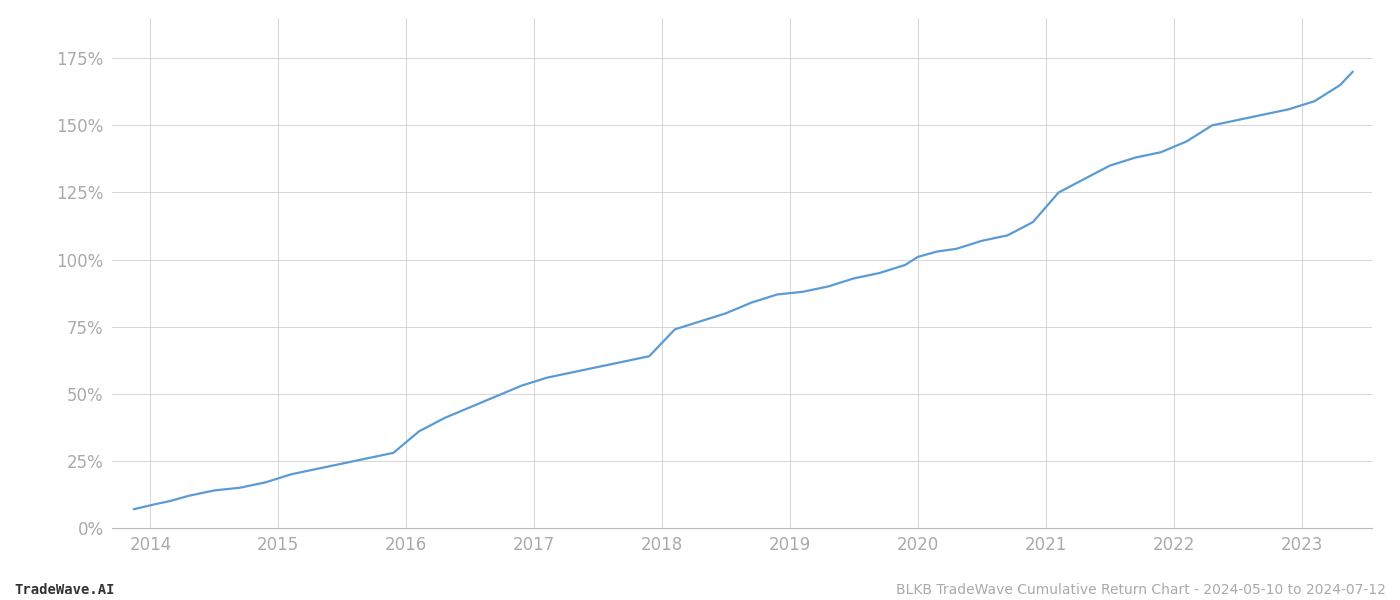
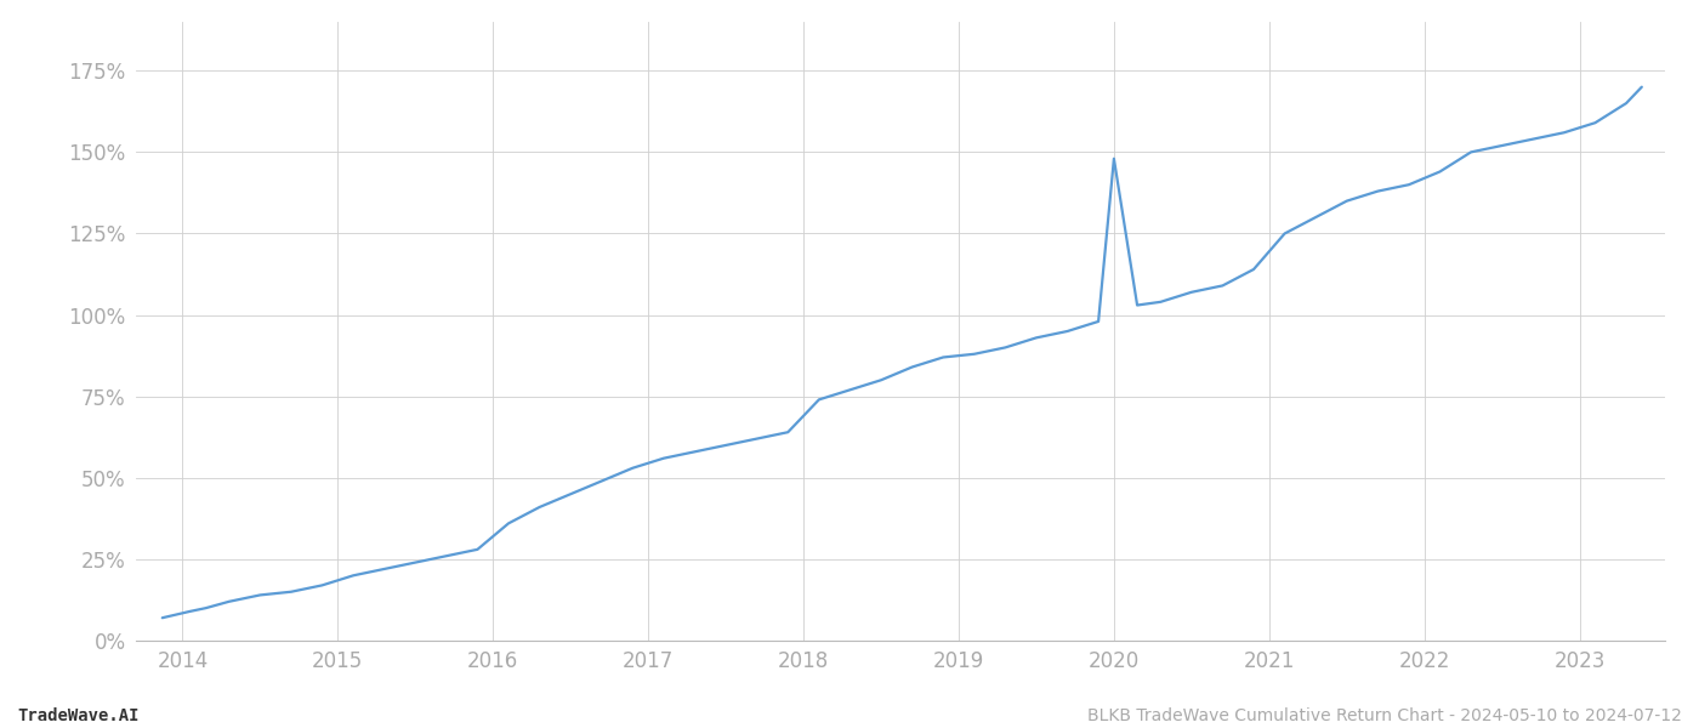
2020: 101% -> 148%
